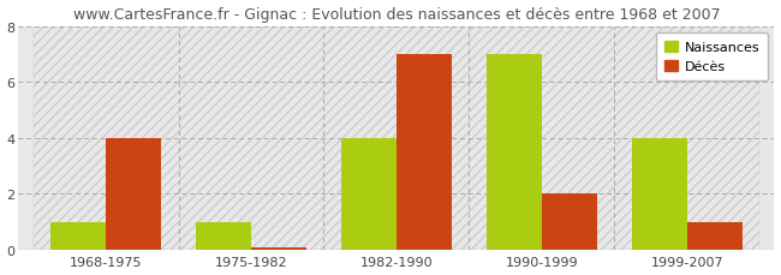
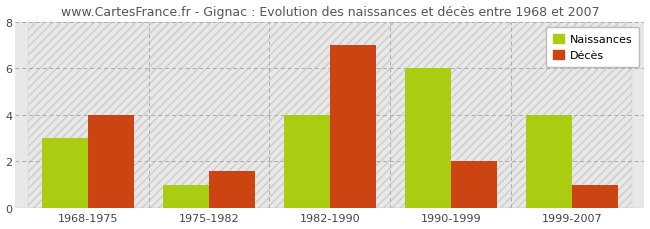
Naissances/1968-1975: 1 -> 3
Décès/1975-1982: 0.08 -> 1.60
Naissances/1990-1999: 7 -> 6
